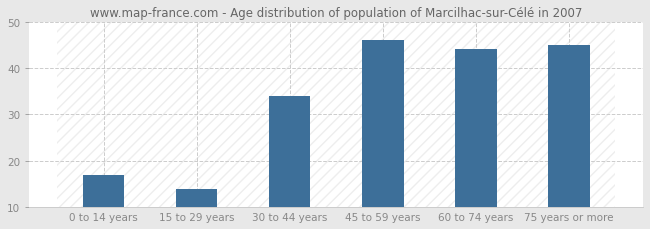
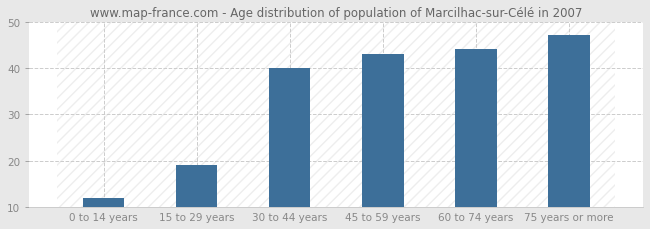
0 to 14 years: 17 -> 12
15 to 29 years: 14 -> 19
30 to 44 years: 34 -> 40
45 to 59 years: 46 -> 43
75 years or more: 45 -> 47
